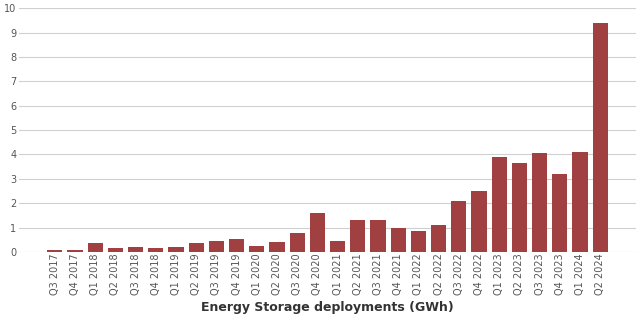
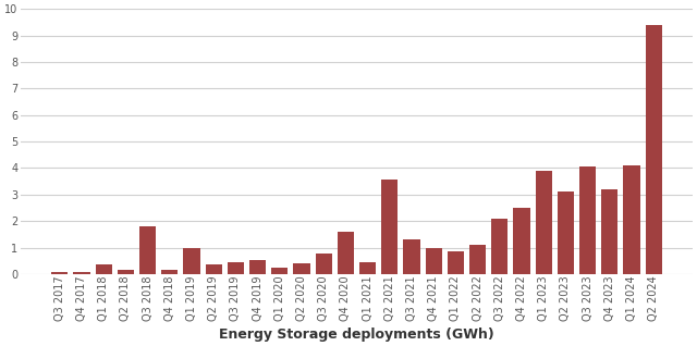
Q3 2018: 0.22 -> 1.80
Q1 2019: 0.20 -> 1.00
Q2 2021: 1.30 -> 3.55
Q2 2023: 3.65 -> 3.10
